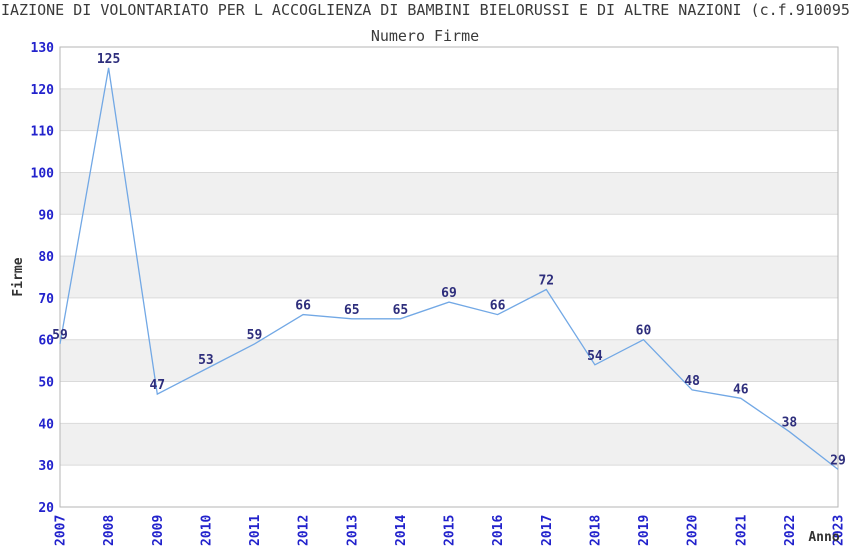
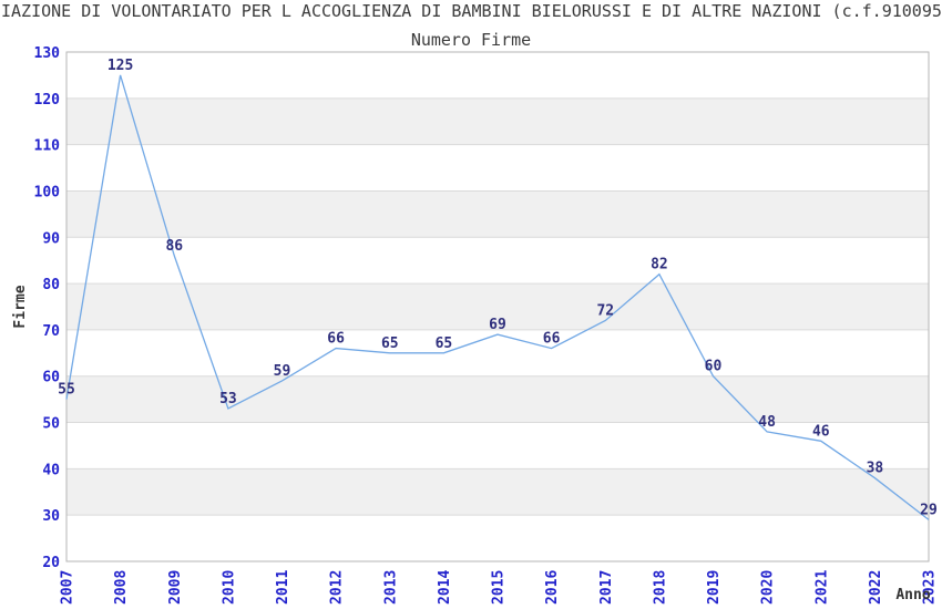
2007: 59 -> 55
2009: 47 -> 86
2018: 54 -> 82
